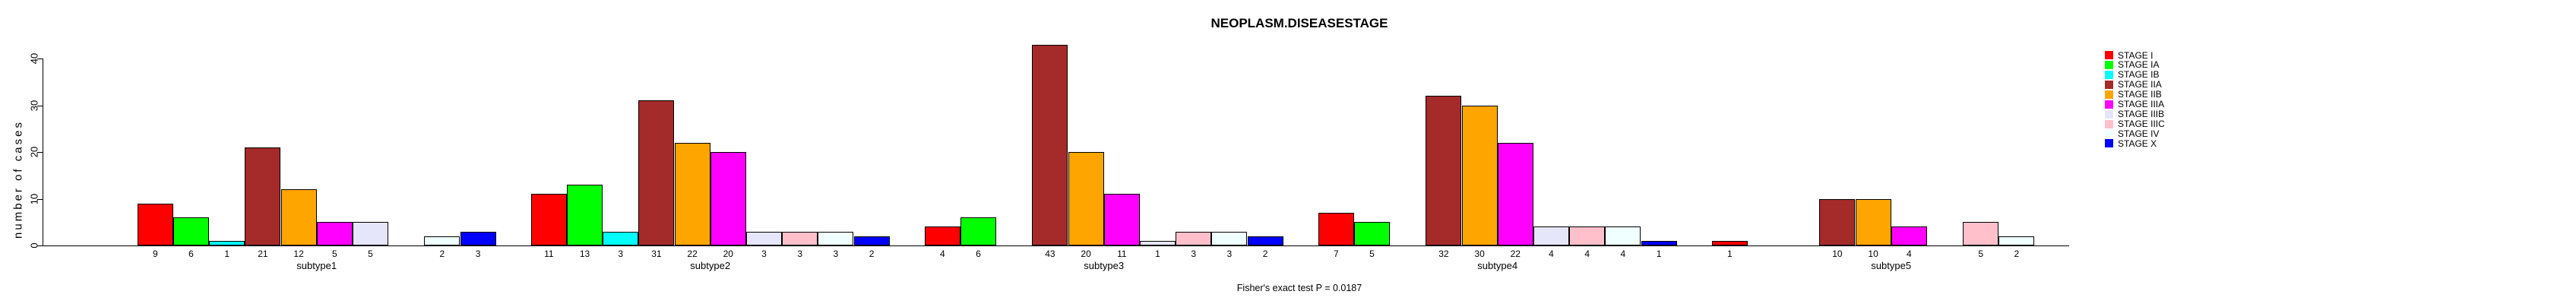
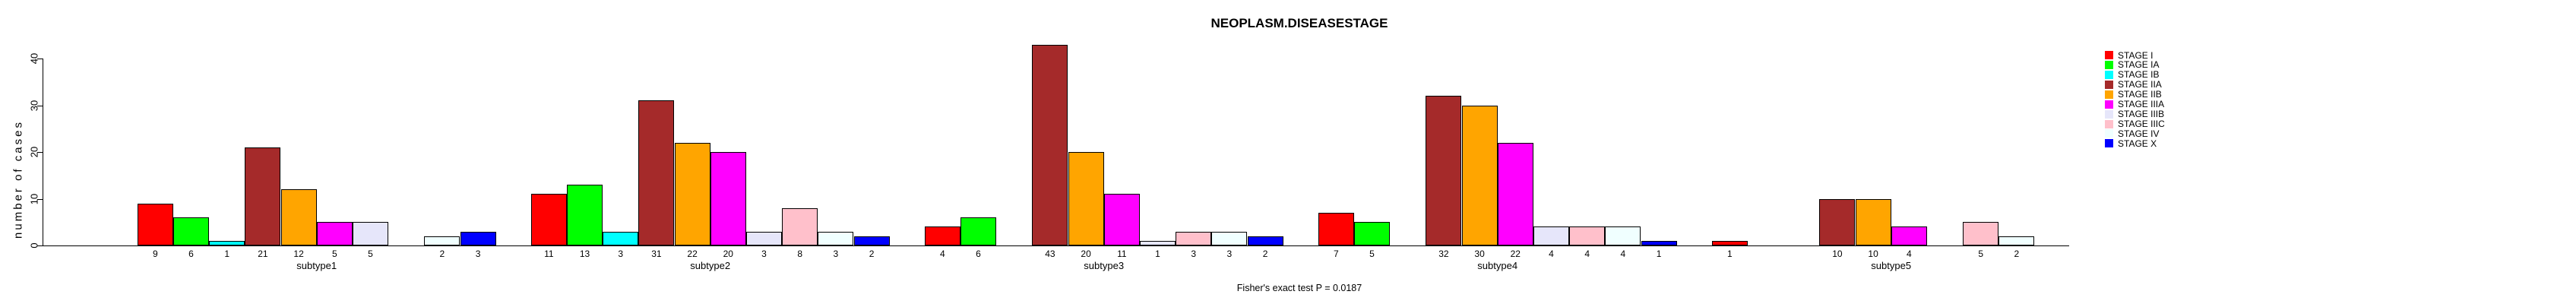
STAGE IIIC/subtype2: 3 -> 8
